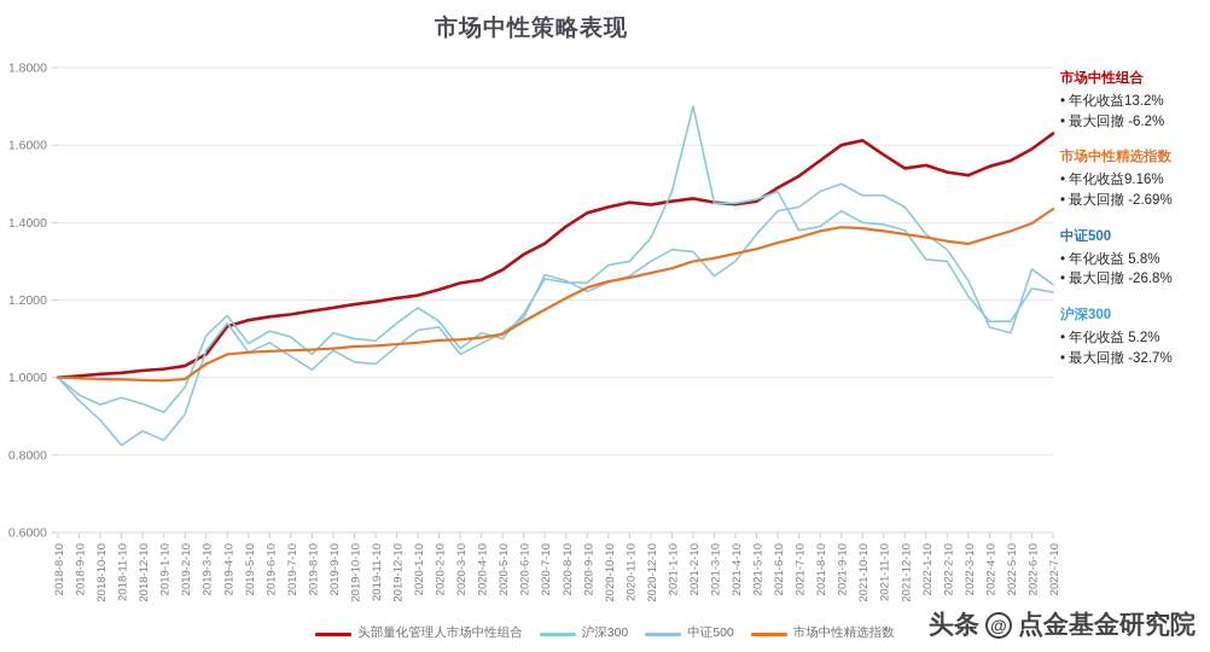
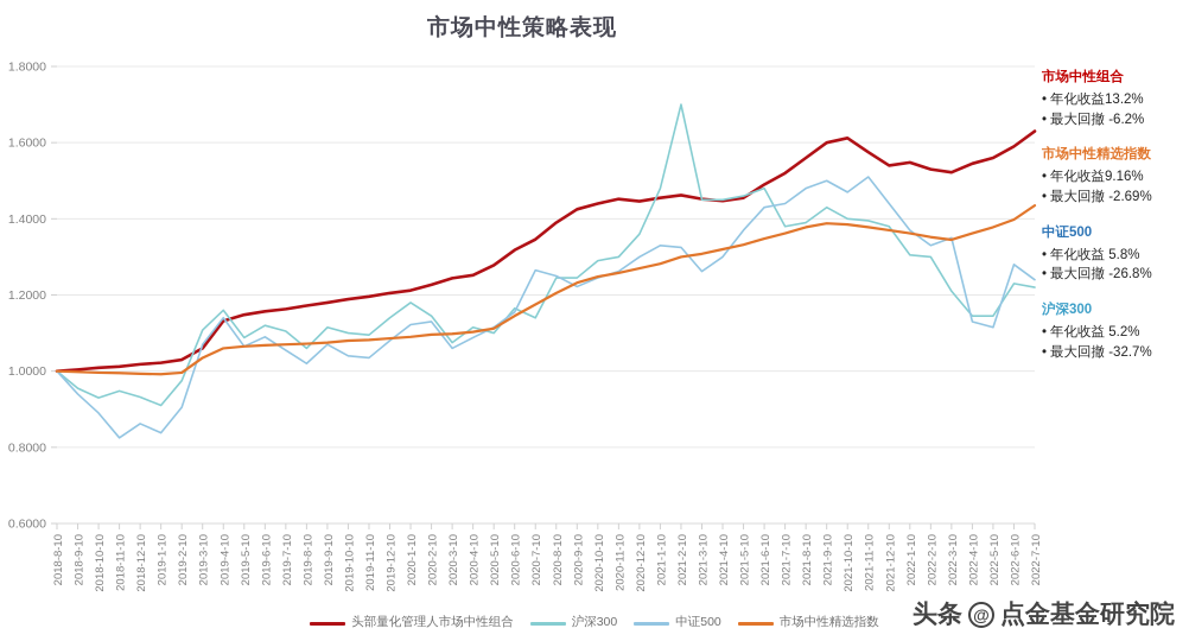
沪深300/2020-7-10: 1.25 -> 1.14
中证500/2021-11-10: 1.47 -> 1.51
中证500/2022-3-10: 1.25 -> 1.35
